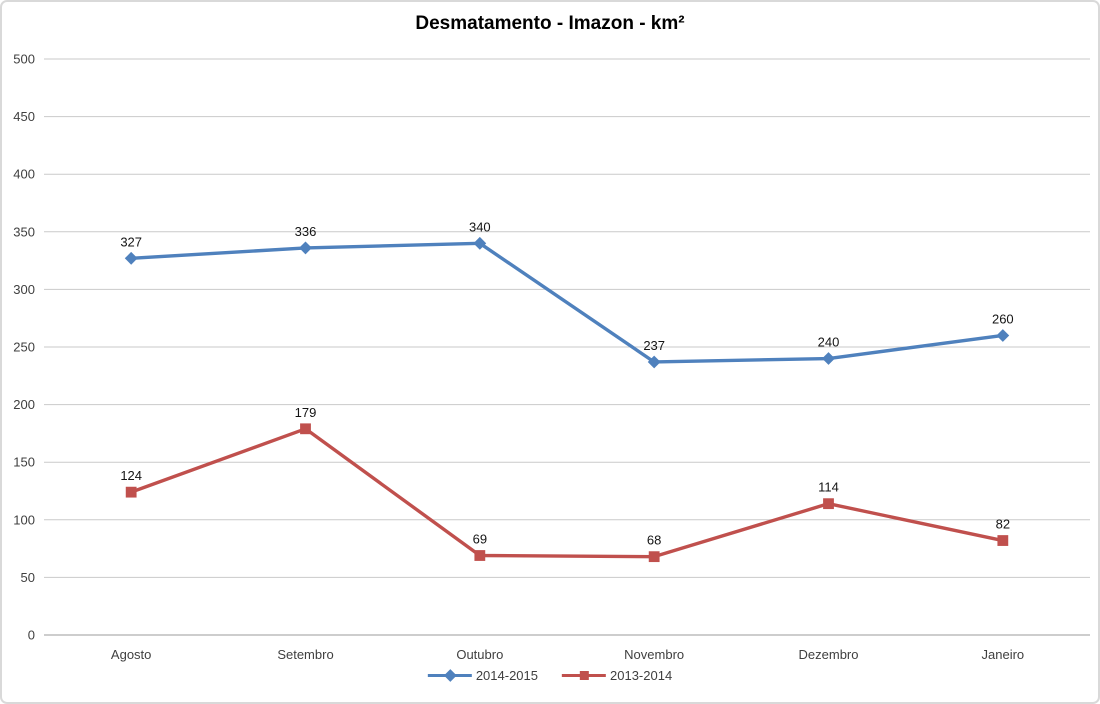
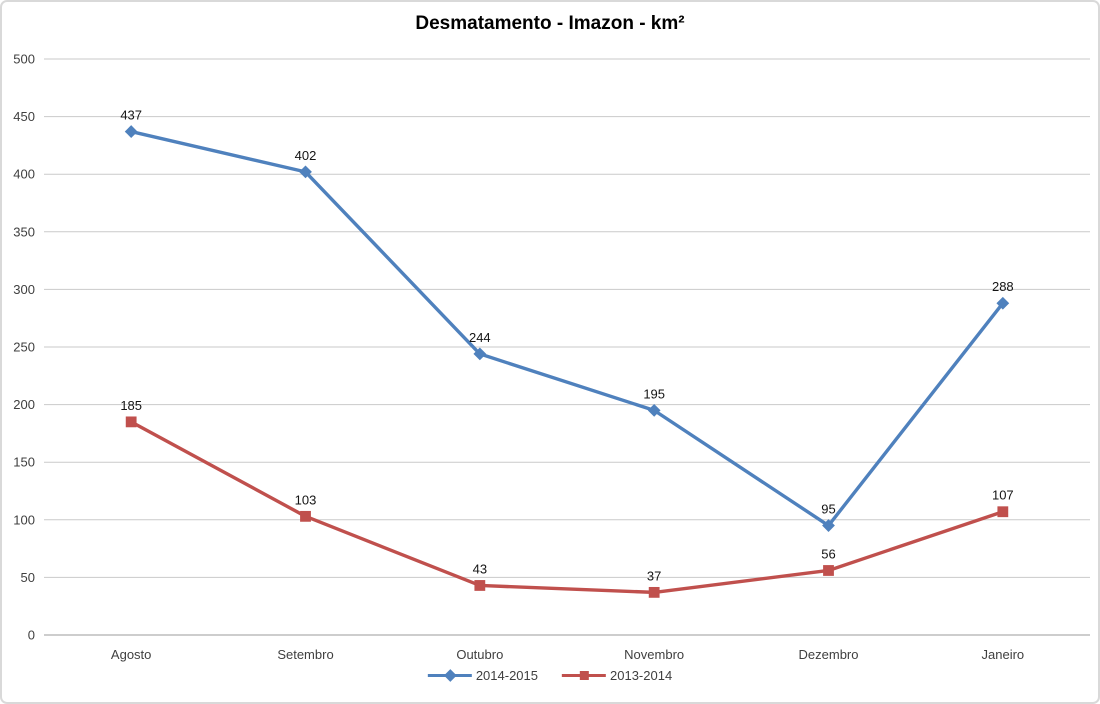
2014-2015/Agosto: 327 -> 437
2013-2014/Agosto: 124 -> 185
2014-2015/Setembro: 336 -> 402
2013-2014/Setembro: 179 -> 103
2014-2015/Outubro: 340 -> 244
2013-2014/Outubro: 69 -> 43
2014-2015/Novembro: 237 -> 195
2013-2014/Novembro: 68 -> 37
2014-2015/Dezembro: 240 -> 95
2013-2014/Dezembro: 114 -> 56
2014-2015/Janeiro: 260 -> 288
2013-2014/Janeiro: 82 -> 107
